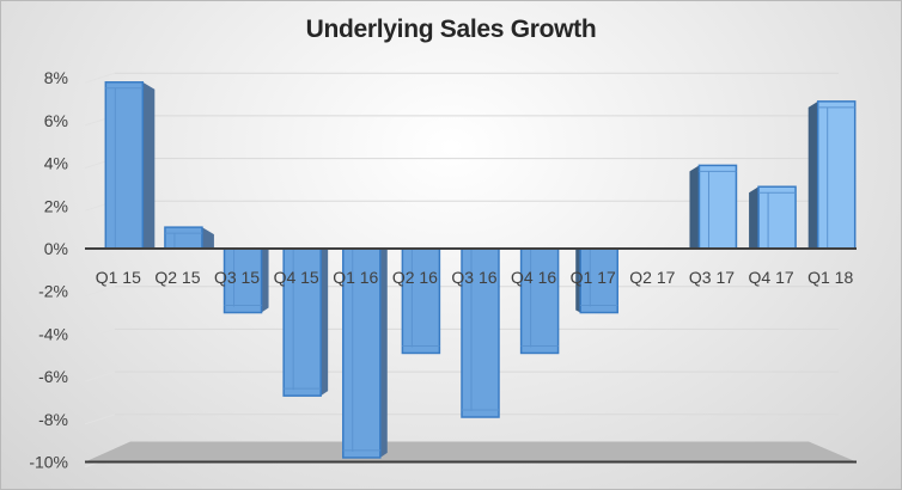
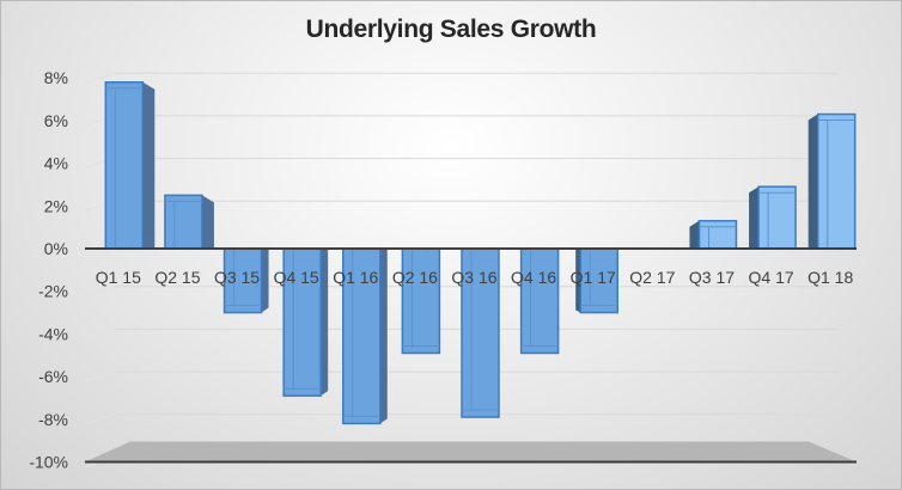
Q2 15: 1.0% -> 2.5%
Q1 16: -9.8% -> -8.2%
Q3 17: 3.9% -> 1.3%
Q1 18: 6.9% -> 6.3%
